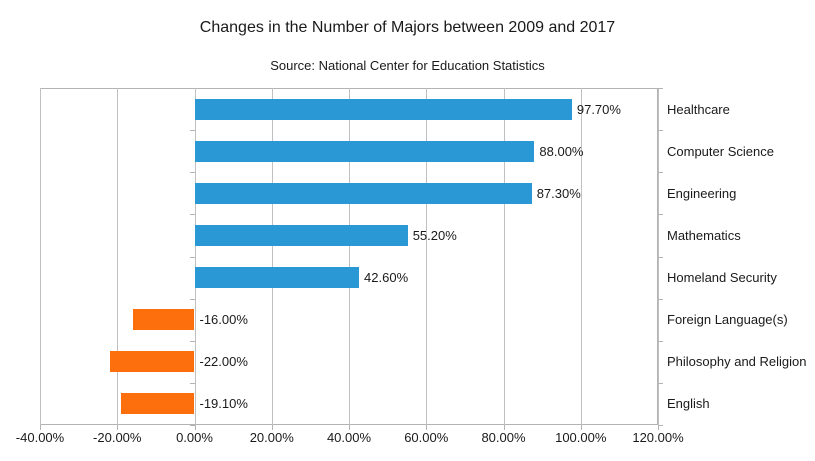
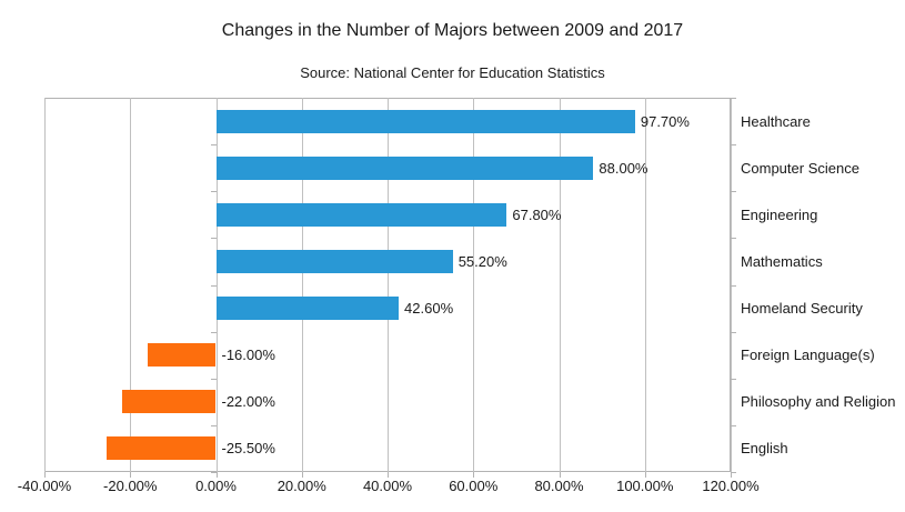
Engineering: 87.30% -> 67.80%
English: -19.10% -> -25.50%
